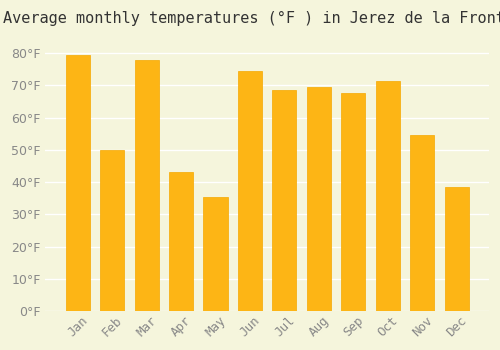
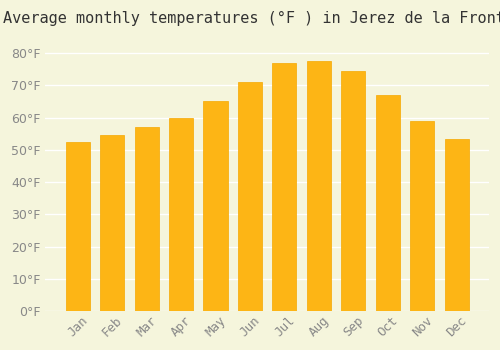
Jan: 79.5°F -> 52.5°F
Feb: 50.0°F -> 54.5°F
Mar: 78.0°F -> 57.0°F
Apr: 43.0°F -> 60.0°F
May: 35.5°F -> 65.0°F
Jun: 74.5°F -> 71.0°F
Jul: 68.5°F -> 77.0°F
Aug: 69.5°F -> 77.5°F
Sep: 67.5°F -> 74.5°F
Oct: 71.5°F -> 67.0°F
Nov: 54.5°F -> 59.0°F
Dec: 38.5°F -> 53.5°F
